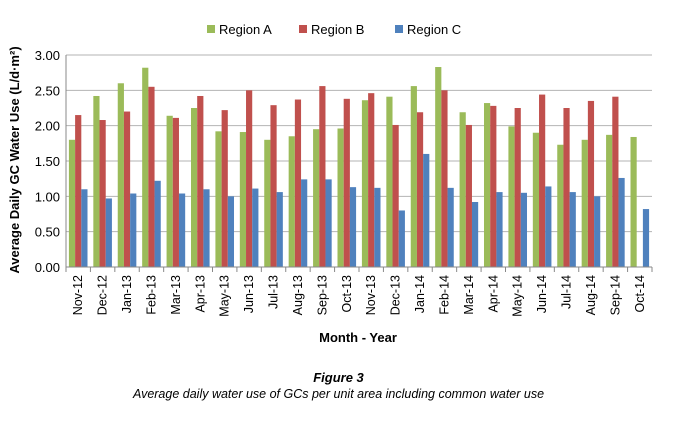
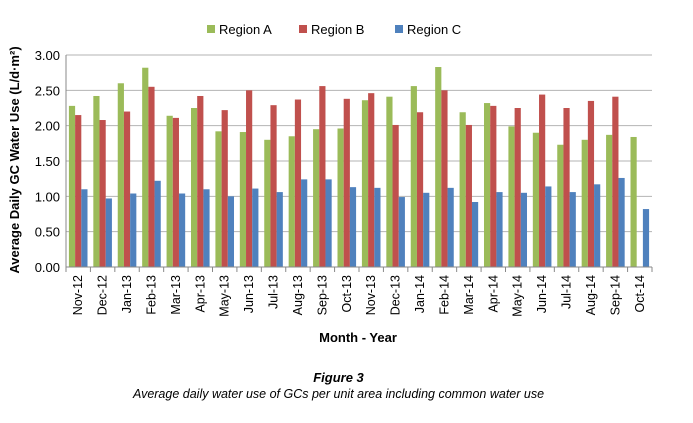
Region A/Nov-12: 1.8 -> 2.3
Region C/Dec-13: 0.8 -> 1.0
Region C/Jan-14: 1.6 -> 1.1
Region C/Aug-14: 1.0 -> 1.2
